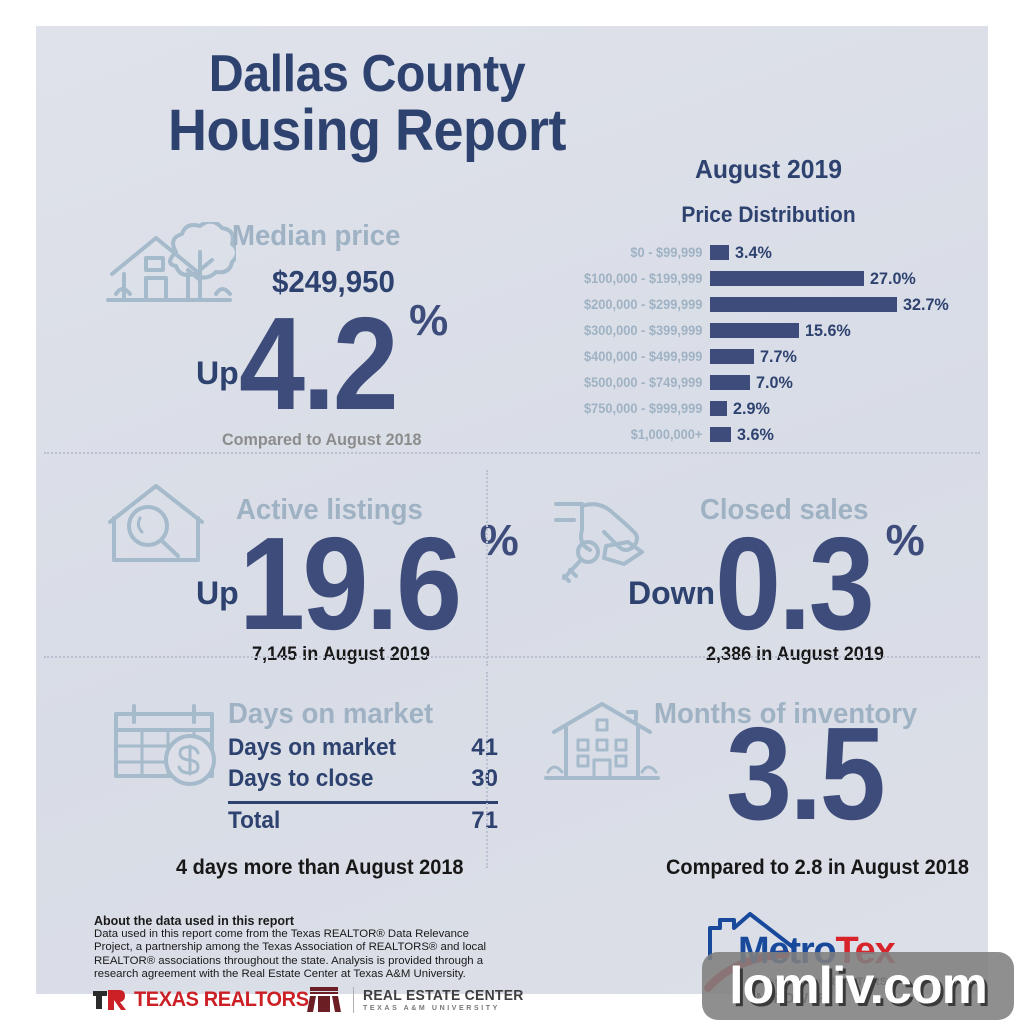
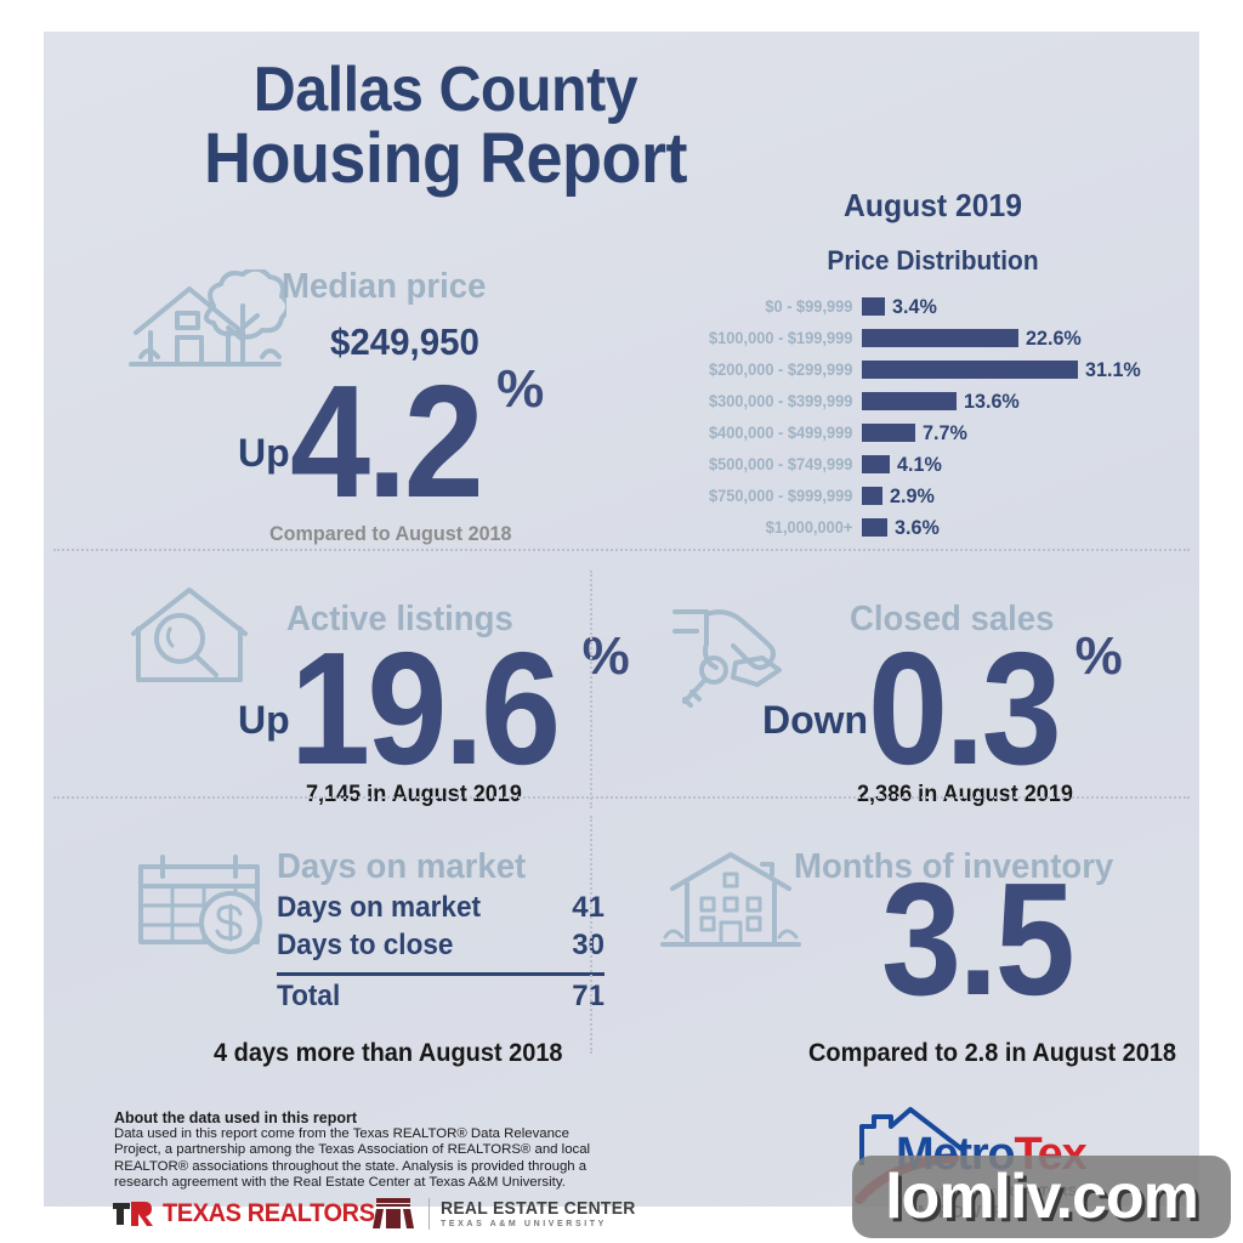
$100,000 - $199,999: 27.0% -> 22.6%
$200,000 - $299,999: 32.7% -> 31.1%
$300,000 - $399,999: 15.6% -> 13.6%
$500,000 - $749,999: 7.0% -> 4.1%
